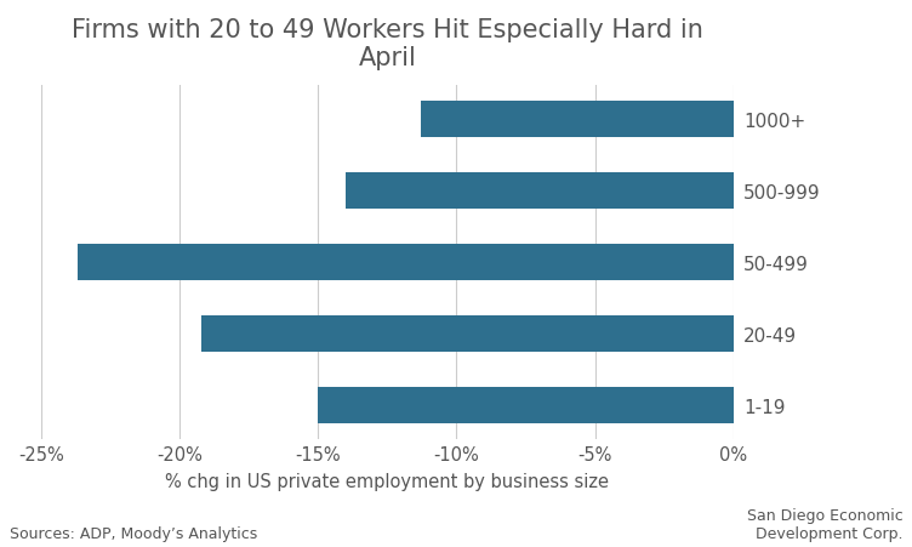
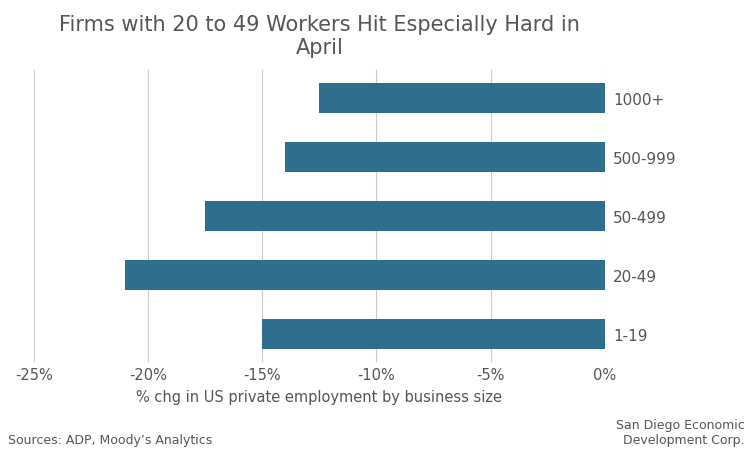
1000+: -11.3% -> -12.5%
50-499: -23.7% -> -17.5%
20-49: -19.2% -> -21.0%
